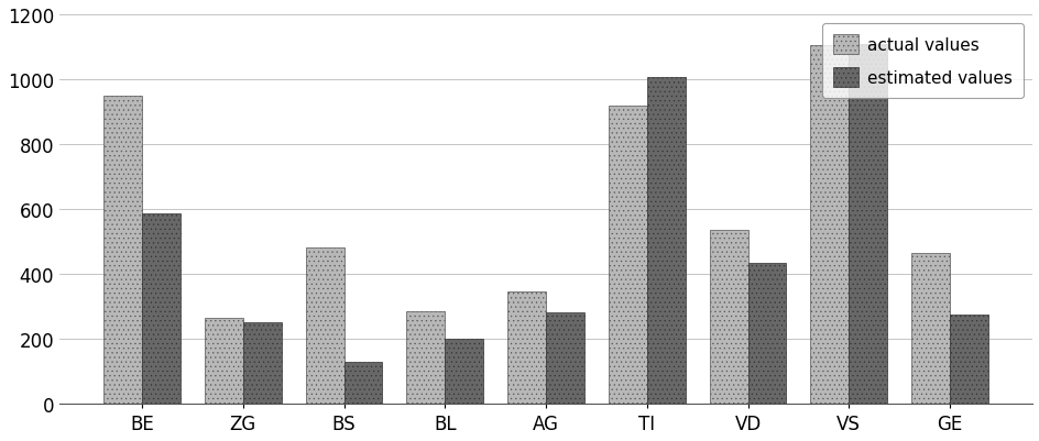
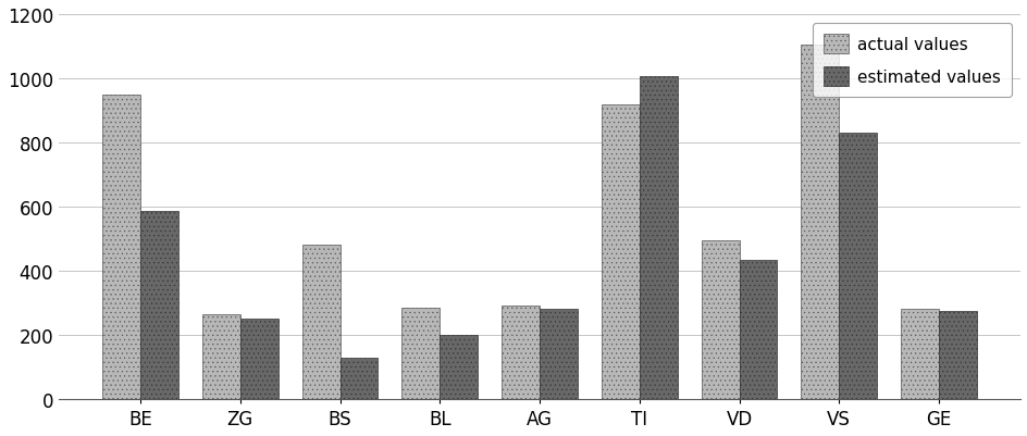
actual values/AG: 345 -> 290
actual values/VD: 535 -> 495
estimated values/VS: 1110 -> 830
actual values/GE: 465 -> 280
